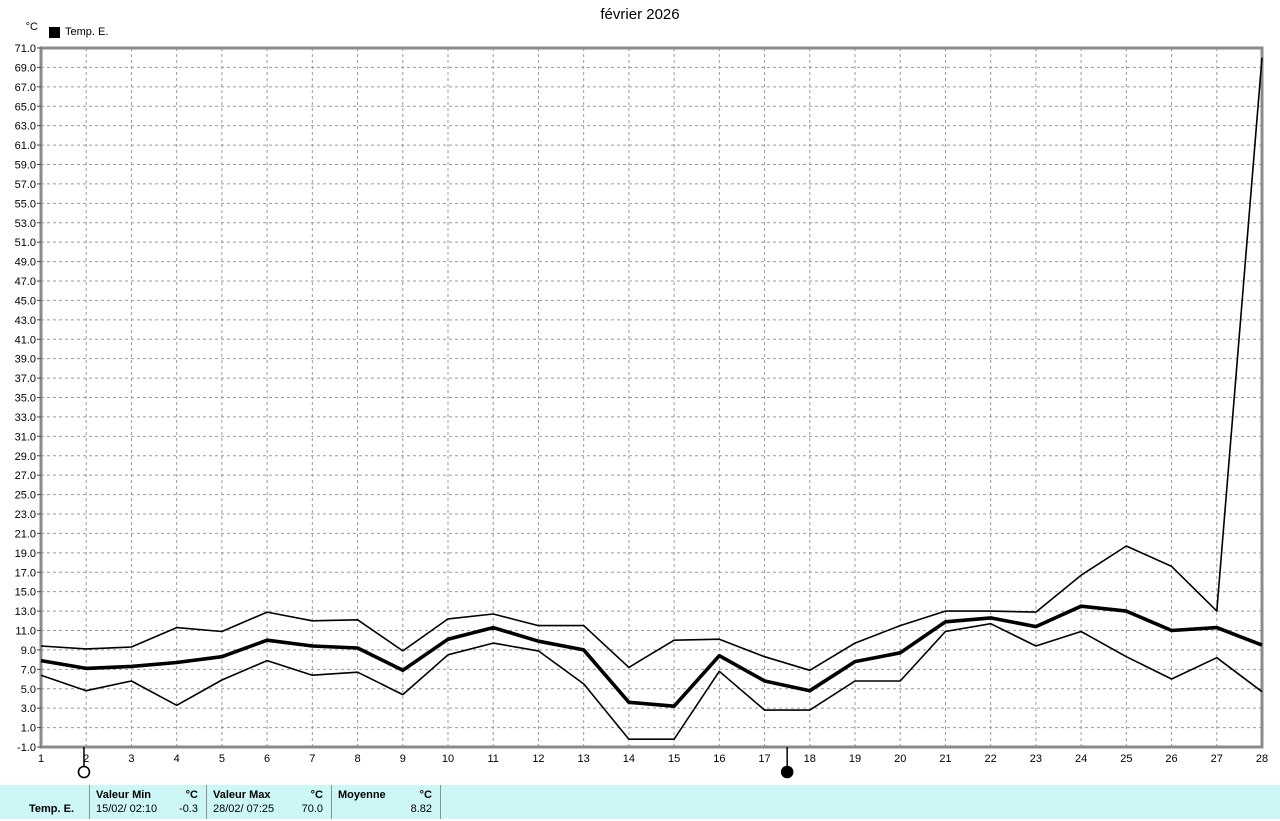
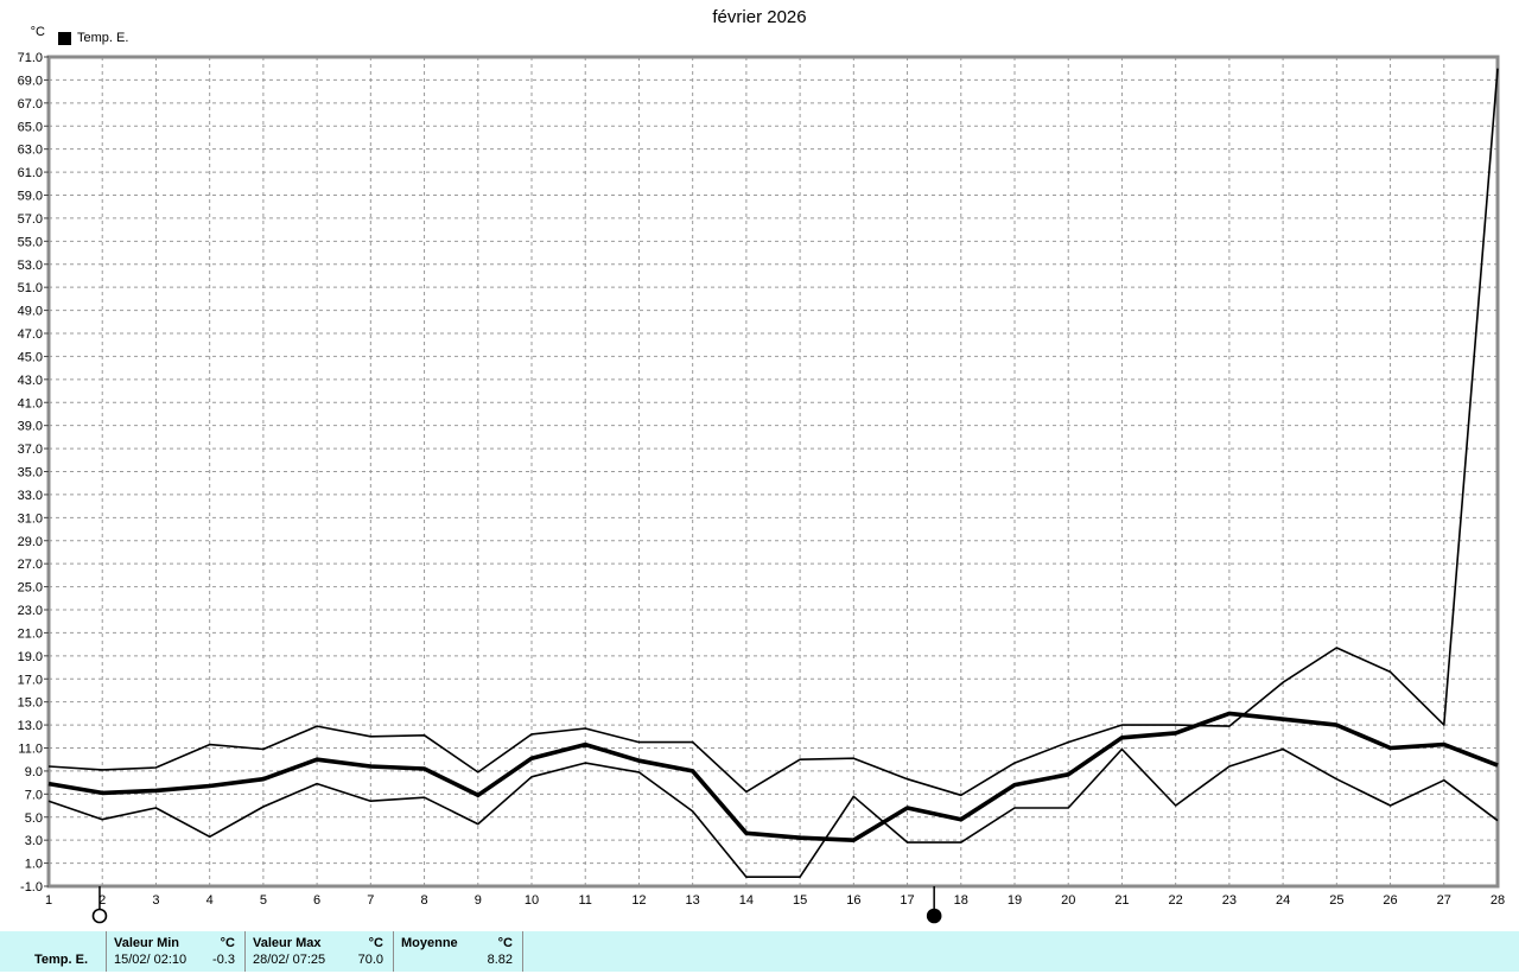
Moyenne/16: 8 -> 3
Valeur Min/22: 12 -> 6
Moyenne/23: 11 -> 14
